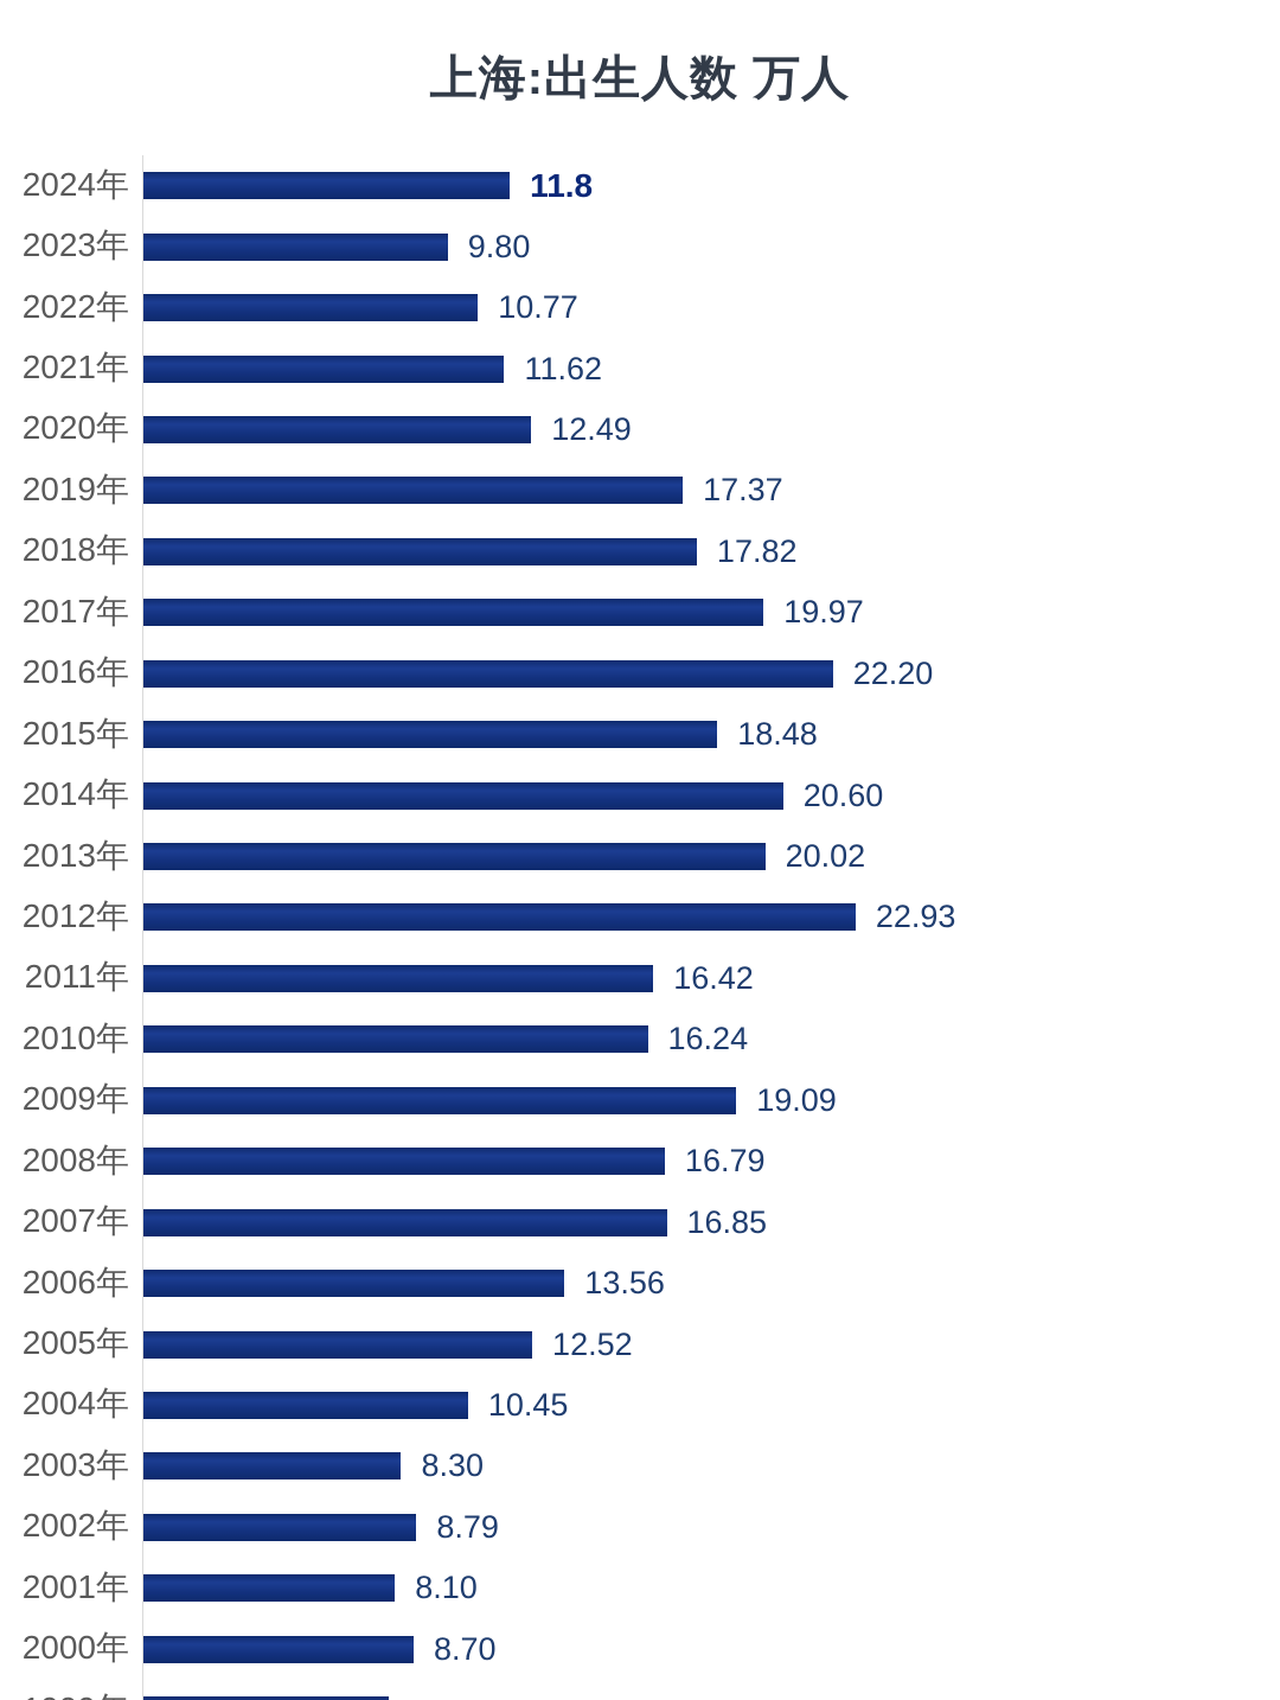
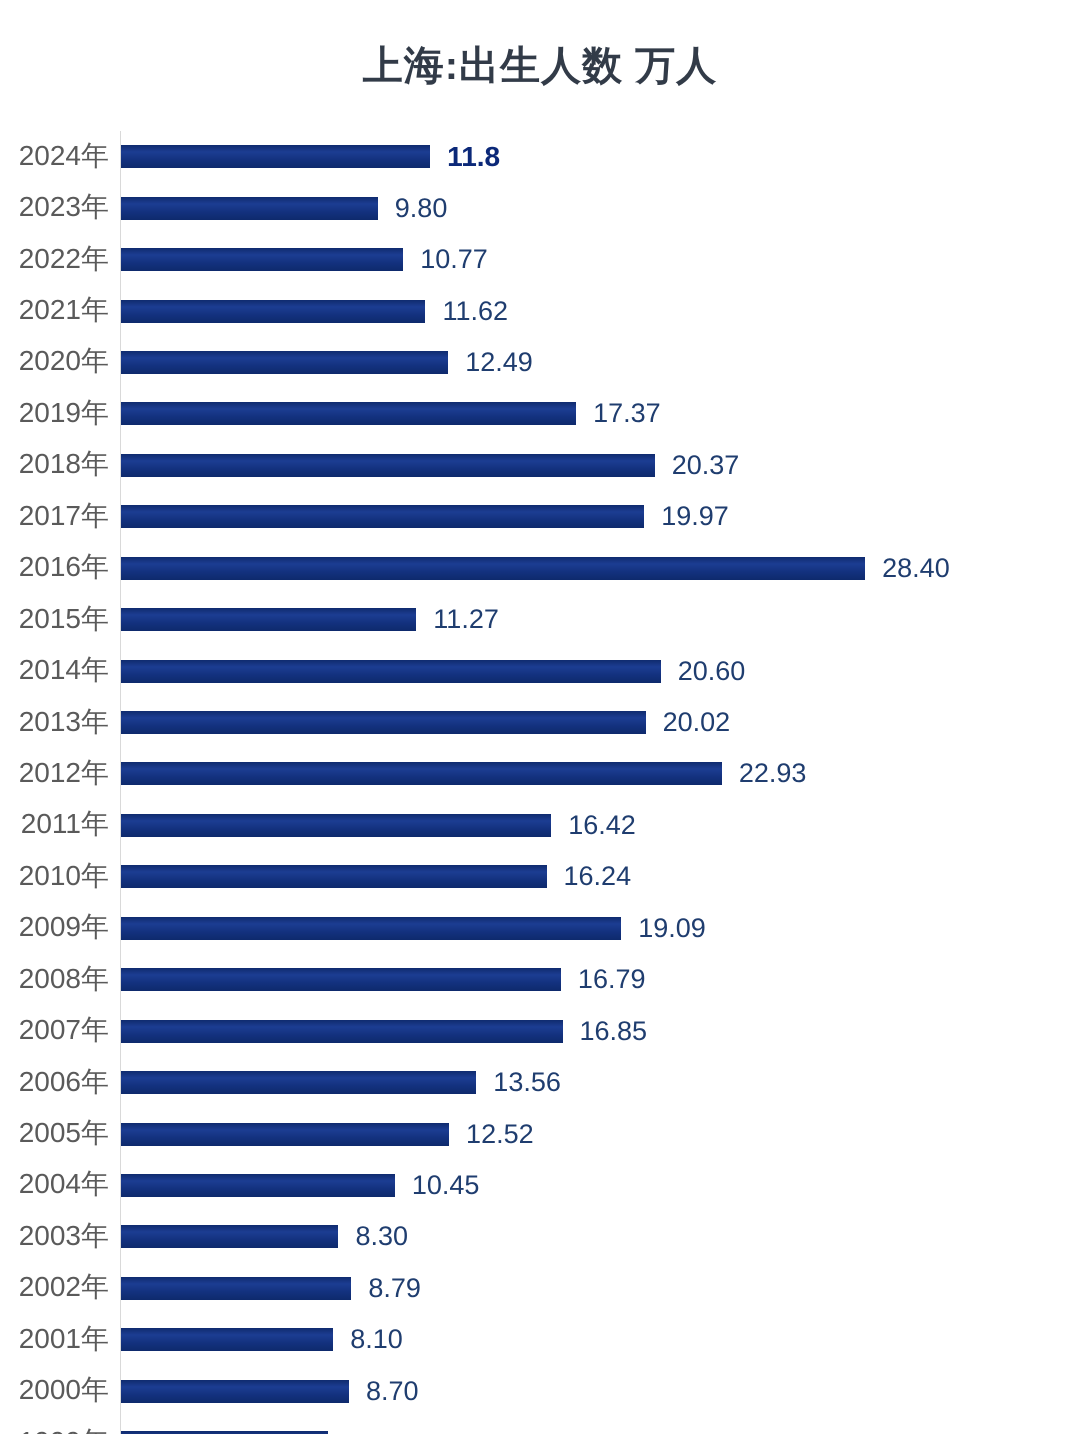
2018年: 17.82 -> 20.37
2016年: 22.20 -> 28.40
2015年: 18.48 -> 11.27
